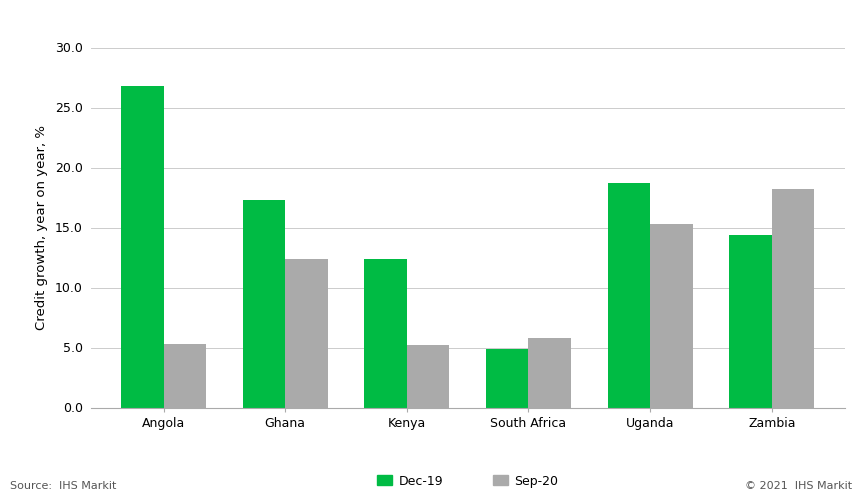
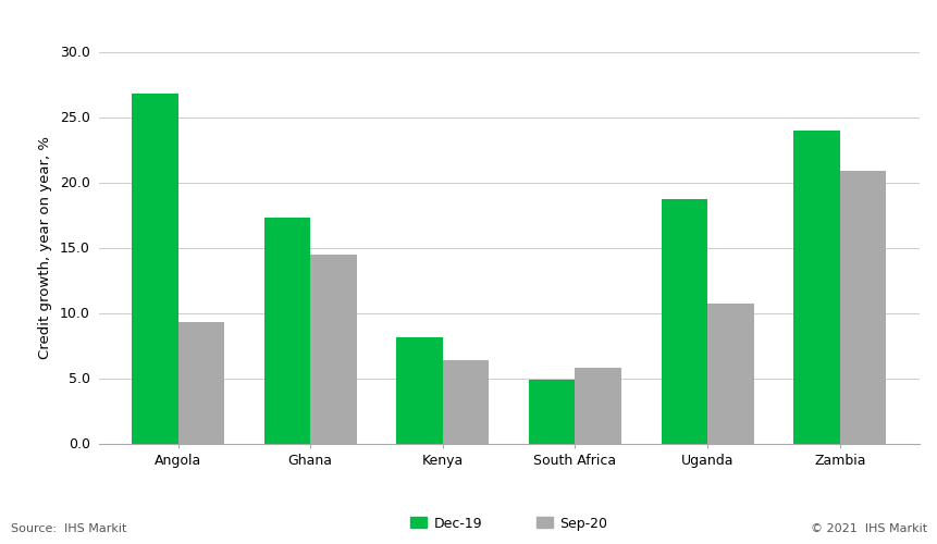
Sep-20/Angola: 5.3 -> 9.3
Sep-20/Ghana: 12.4 -> 14.5
Dec-19/Kenya: 12.4 -> 8.1
Sep-20/Kenya: 5.2 -> 6.4
Sep-20/Uganda: 15.3 -> 10.7
Dec-19/Zambia: 14.4 -> 24.0
Sep-20/Zambia: 18.2 -> 20.9
